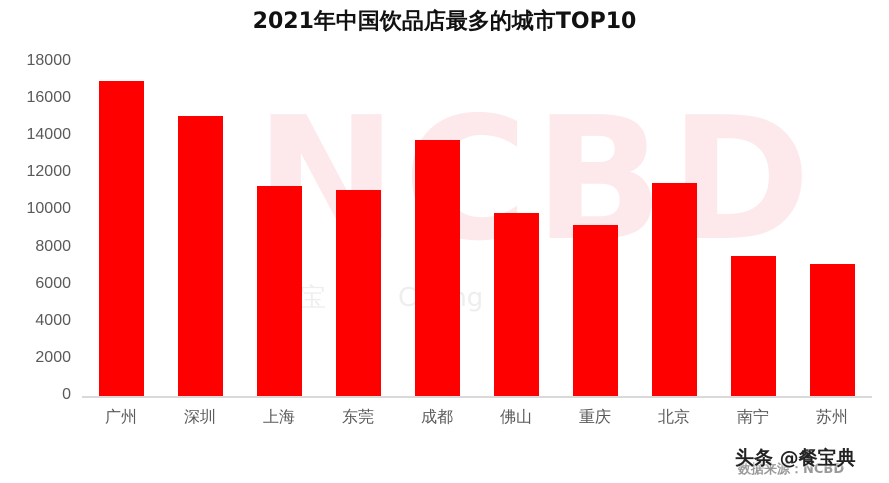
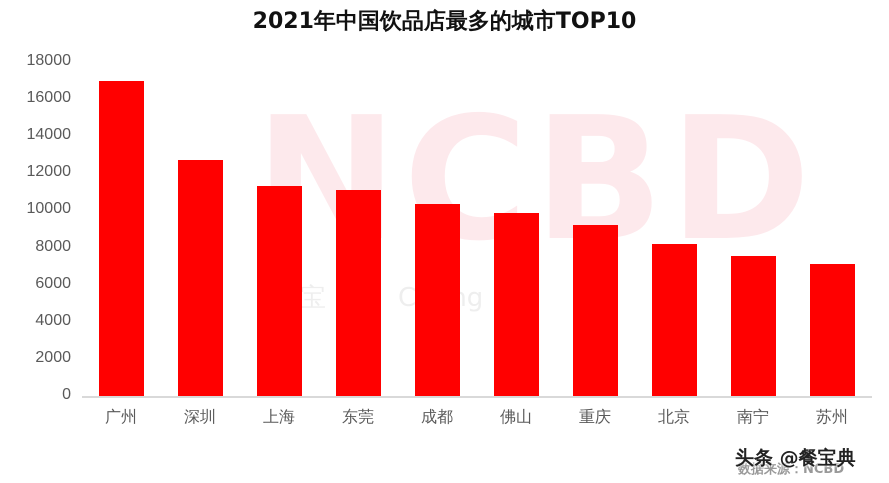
深圳: 15100 -> 12700
成都: 13800 -> 10400
北京: 11500 -> 8200
